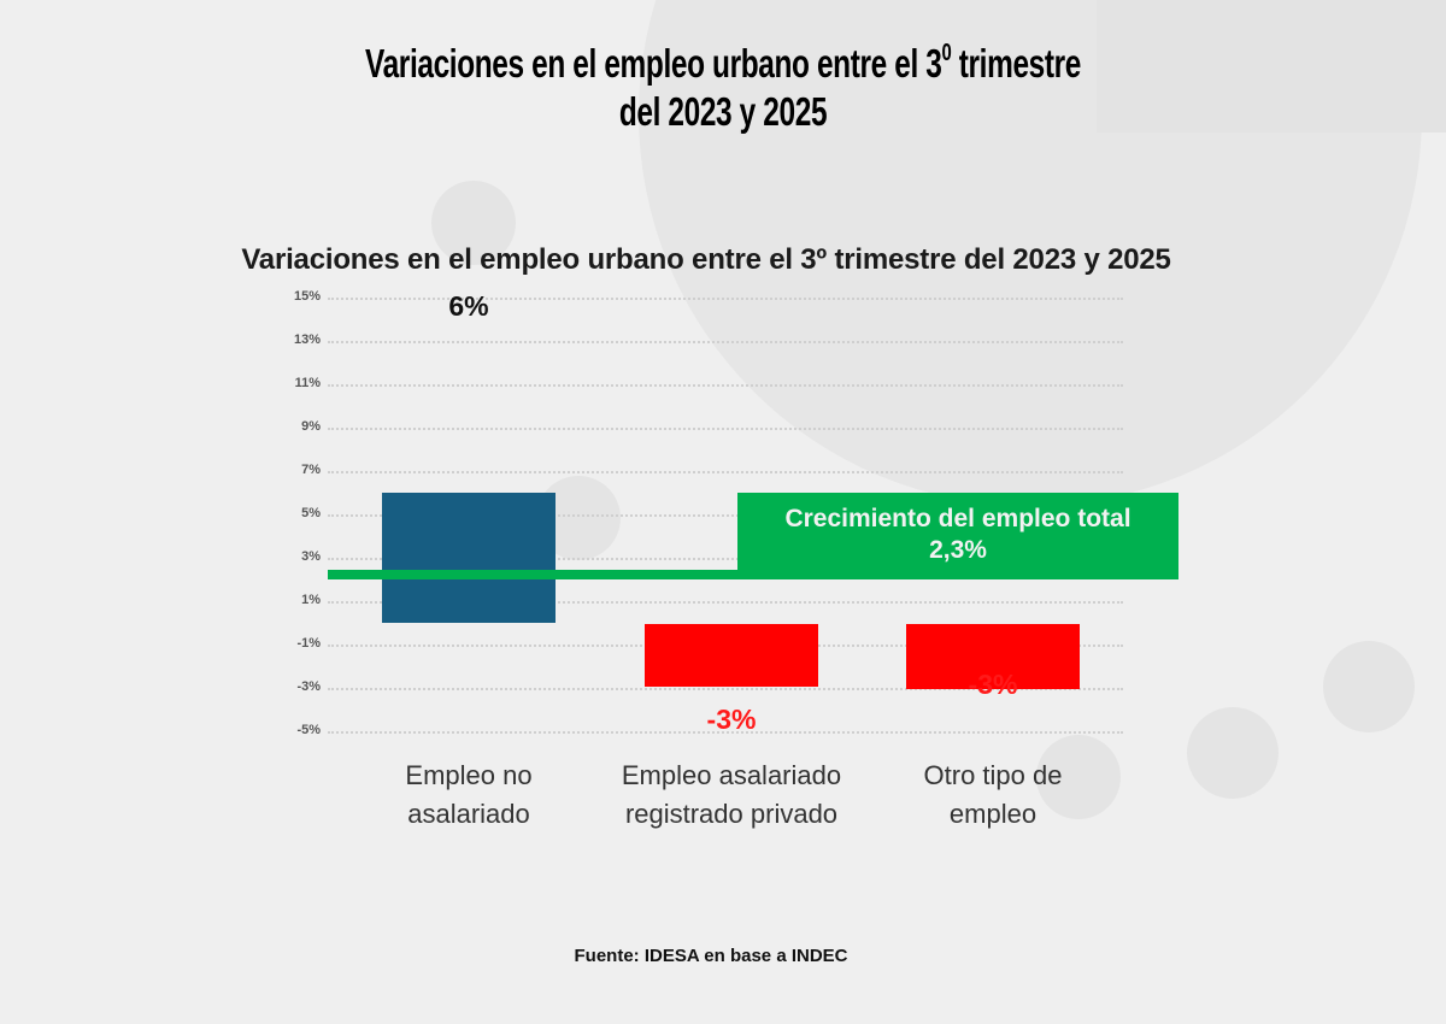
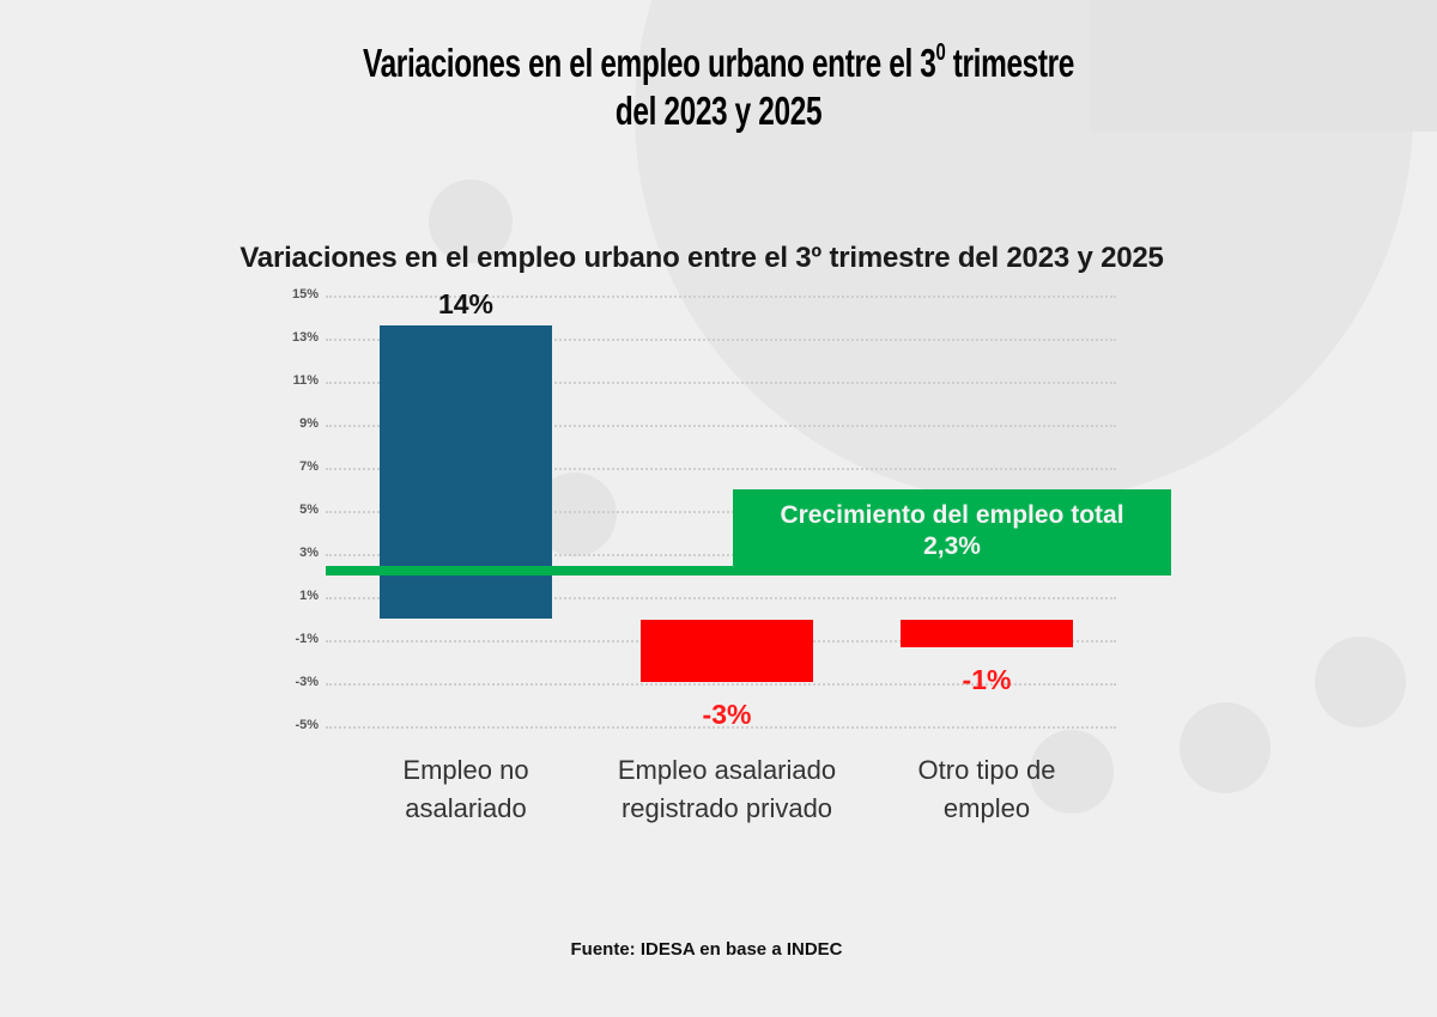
Empleo no asalariado: 6% -> 14%
Otro tipo de empleo: -3% -> -1%
